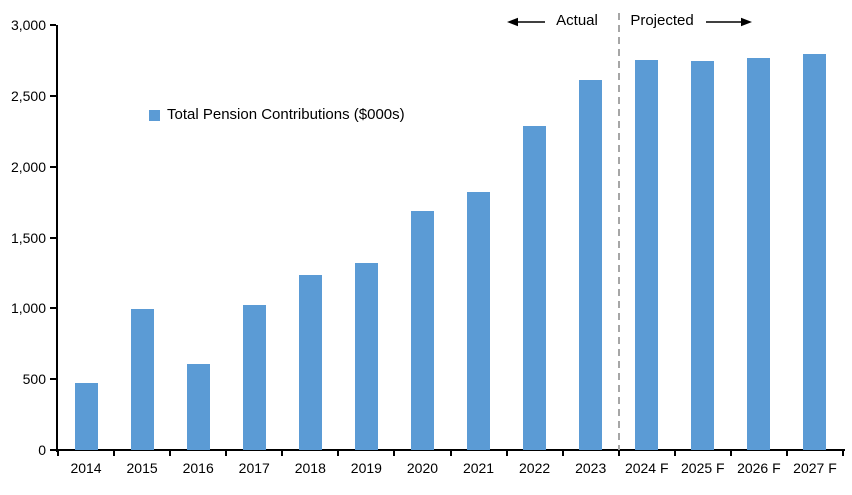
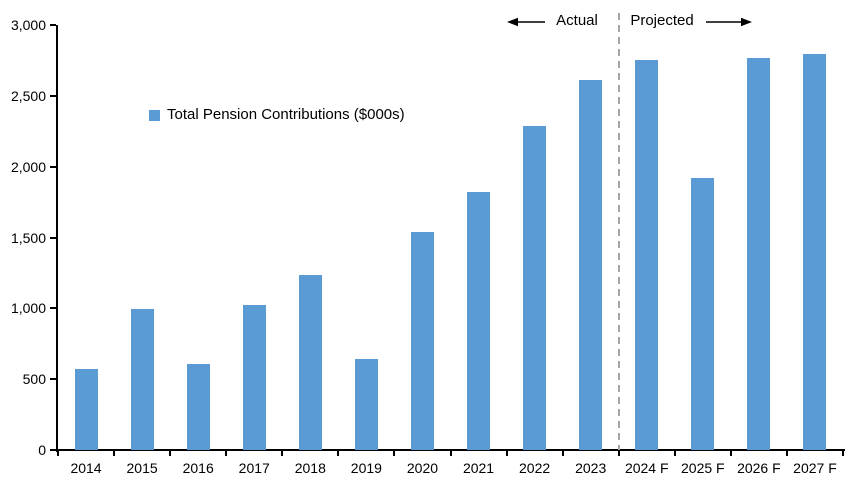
2014: 480 -> 570
2019: 1320 -> 640
2020: 1680 -> 1540
2025 F: 2740 -> 1920
